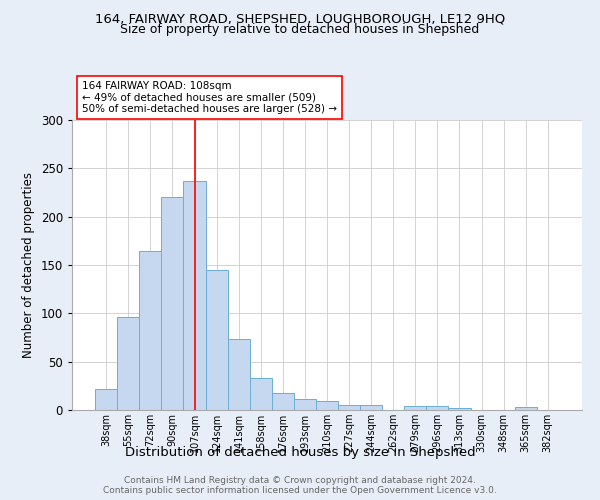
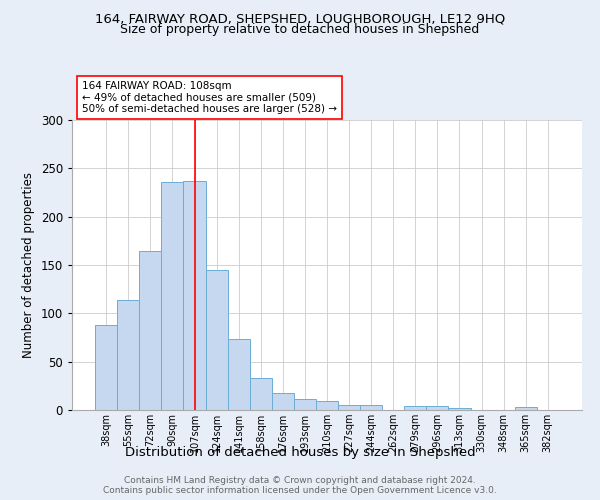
38sqm: 22 -> 88
55sqm: 96 -> 114
90sqm: 220 -> 236
